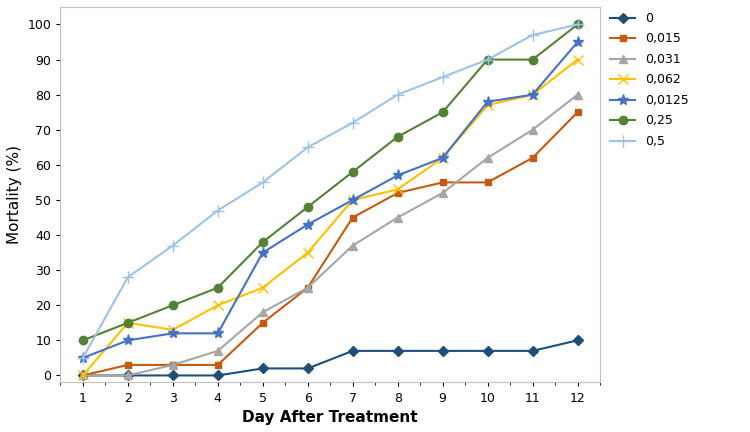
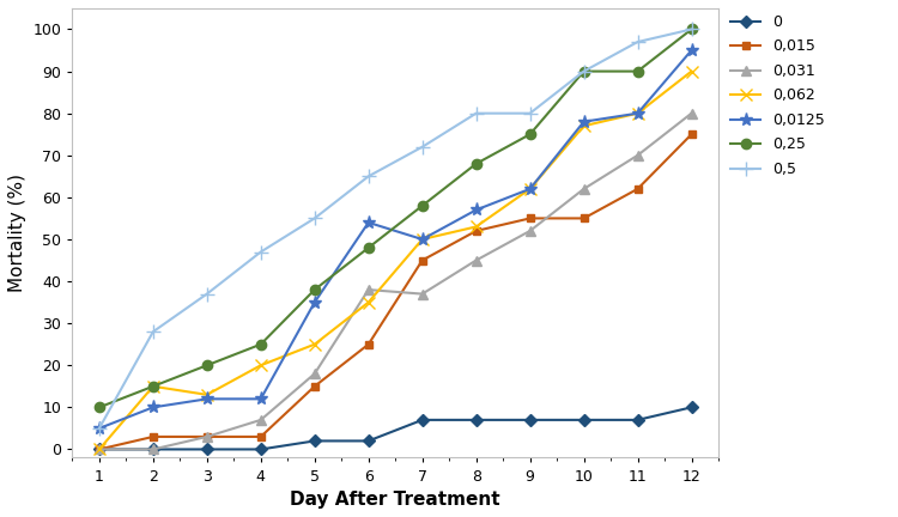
0,031/6: 25 -> 38
0,0125/6: 43 -> 54
0,5/9: 85 -> 80
